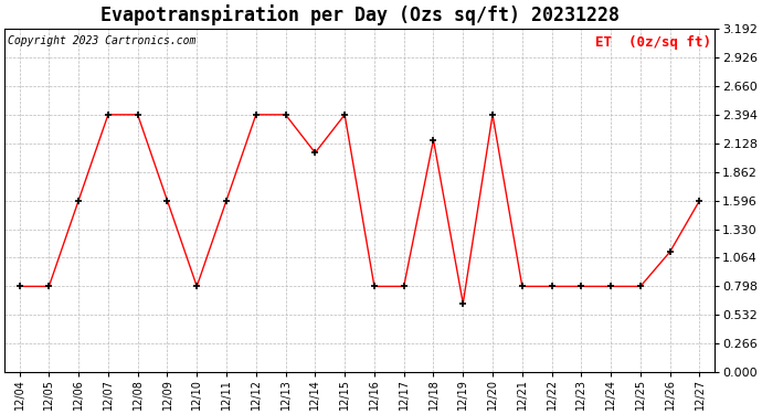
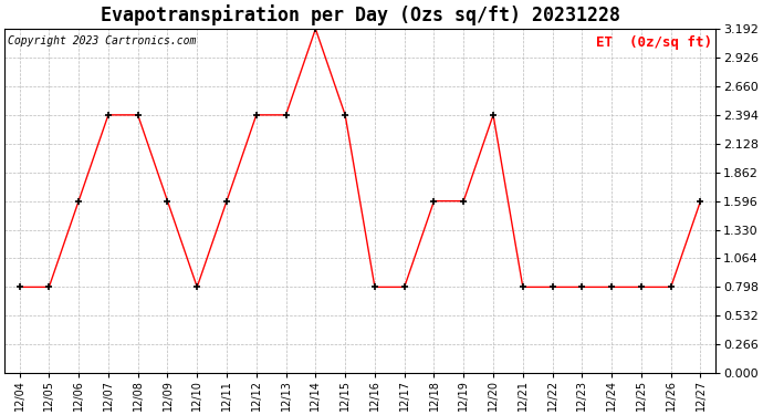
12/14: 2.04 -> 3.19
12/18: 2.16 -> 1.60
12/19: 0.64 -> 1.60
12/26: 1.12 -> 0.80
